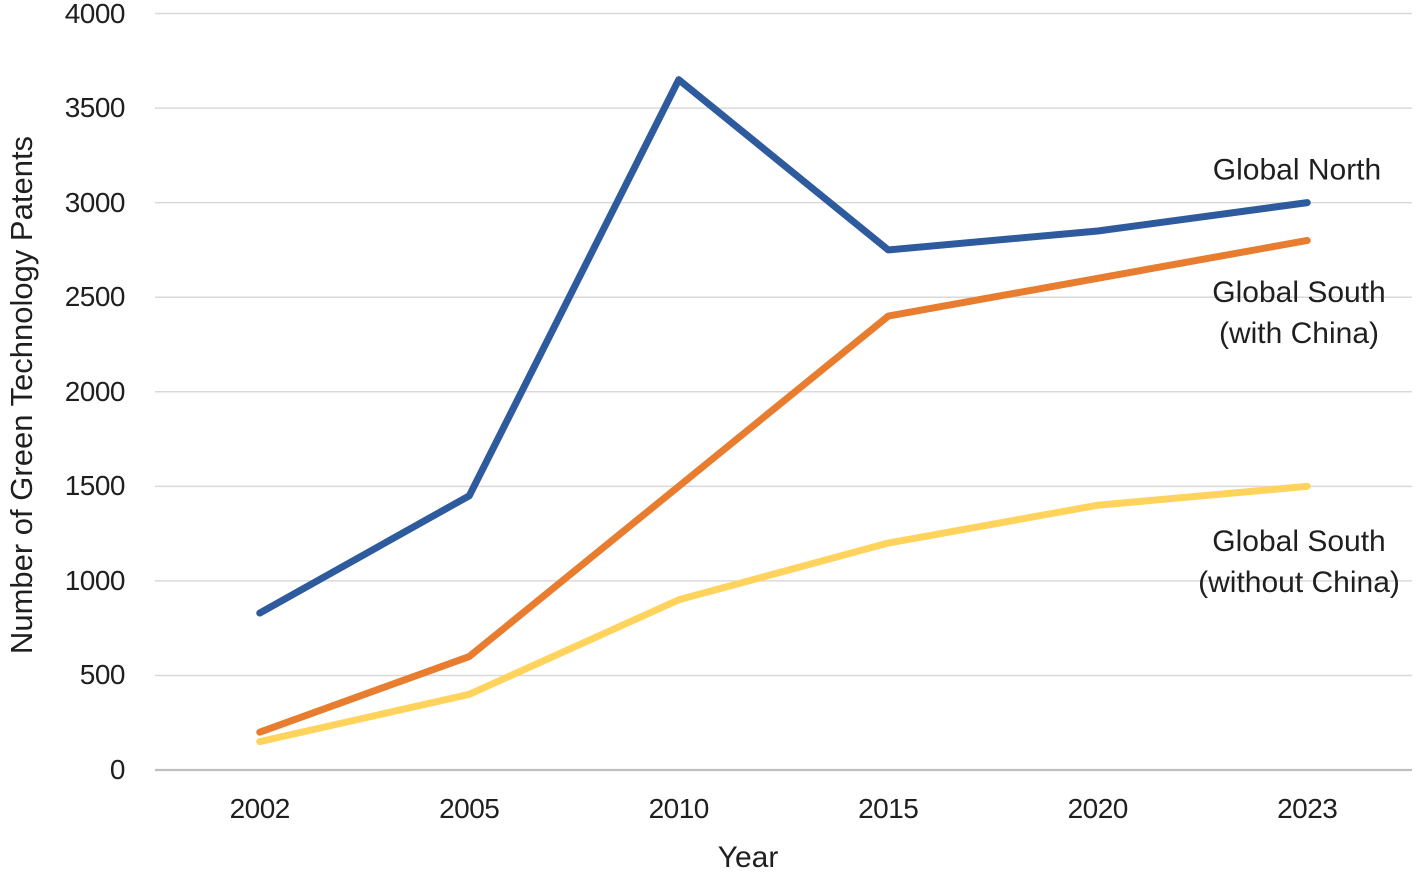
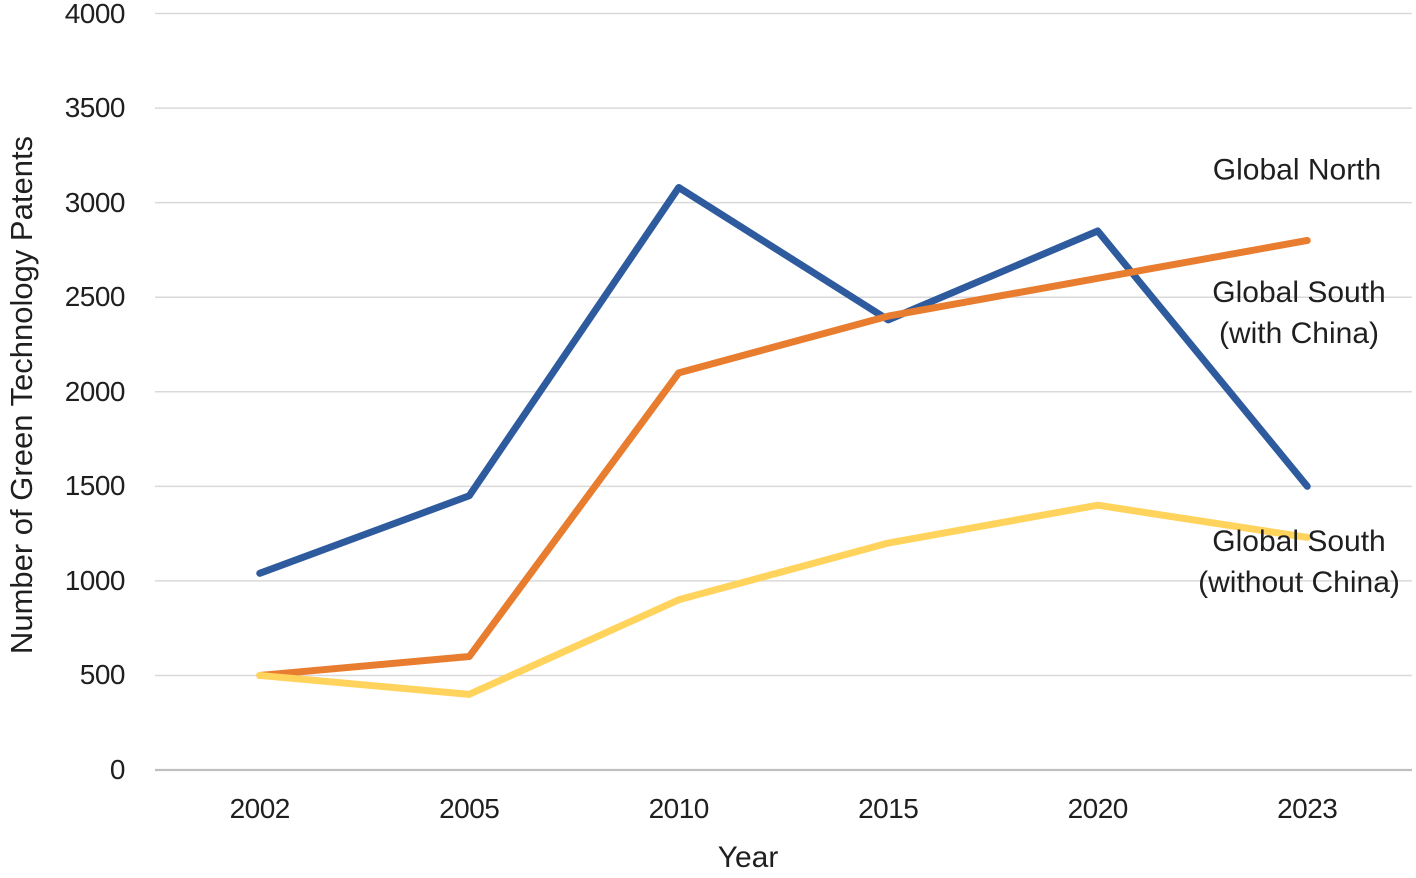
Global North/2002: 830 -> 1040
Global South (with China)/2002: 200 -> 500
Global South (without China)/2002: 150 -> 500
Global North/2010: 3650 -> 3080
Global South (with China)/2010: 1500 -> 2100
Global North/2015: 2750 -> 2380
Global North/2023: 3000 -> 1500
Global South (without China)/2023: 1500 -> 1230
